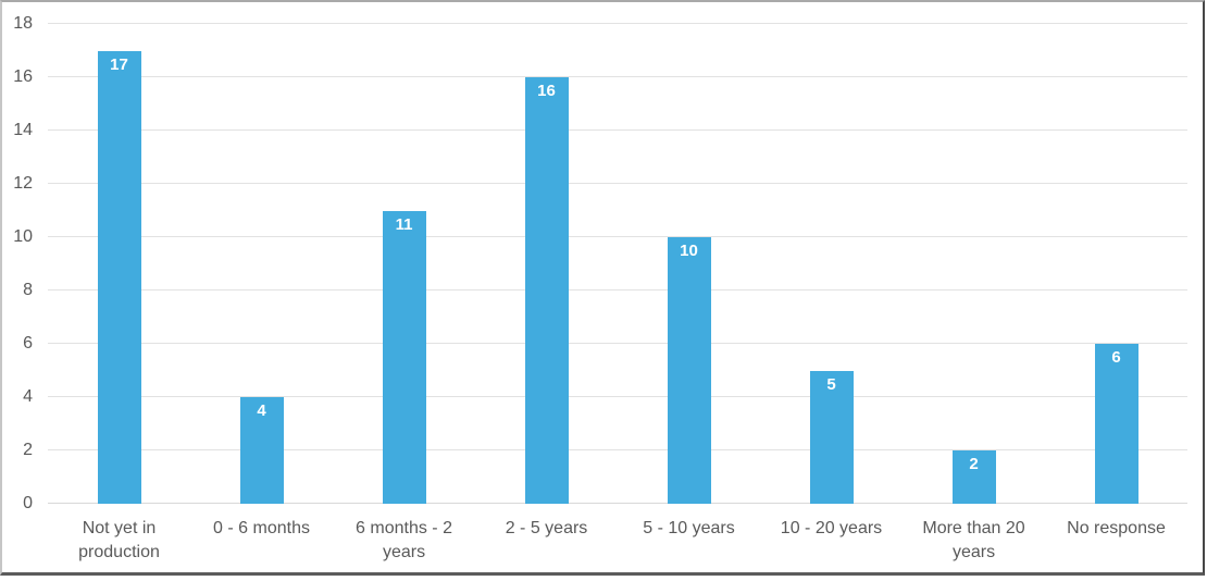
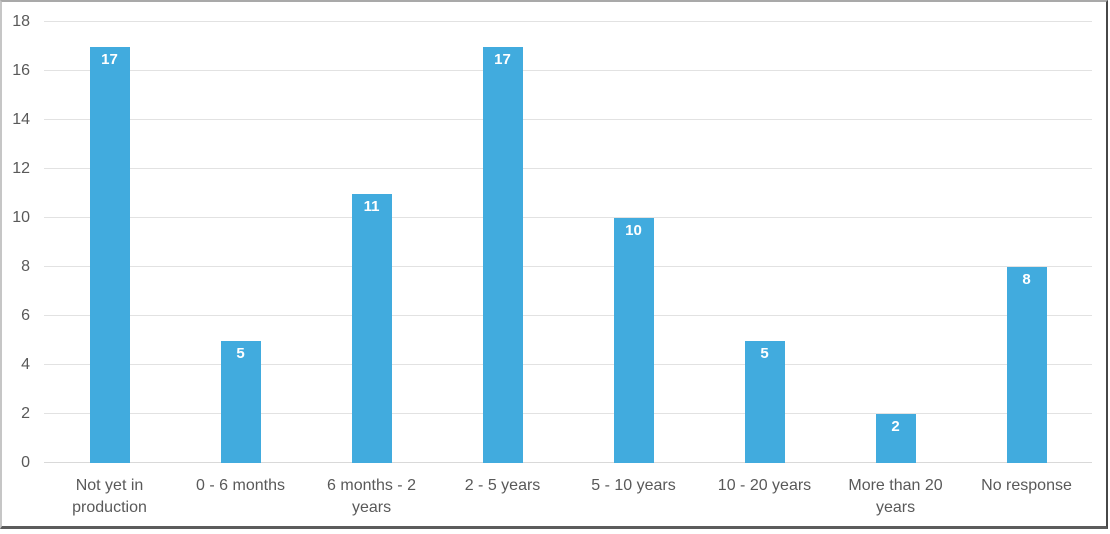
0 - 6 months: 4 -> 5
2 - 5 years: 16 -> 17
No response: 6 -> 8
